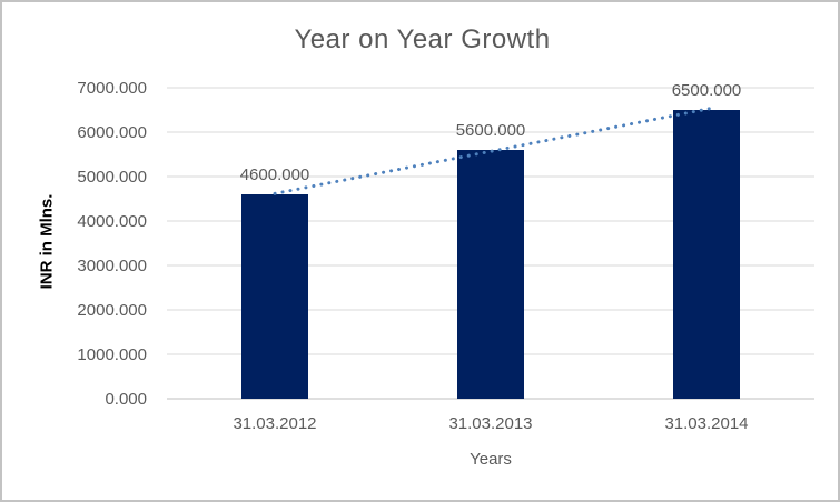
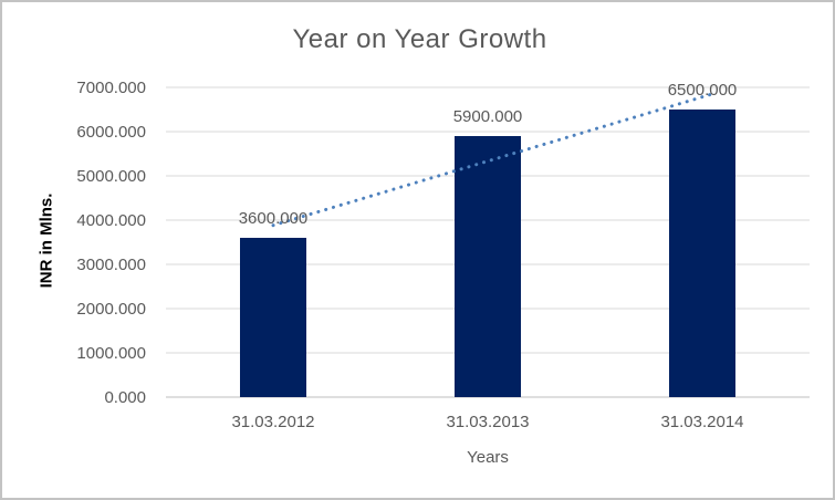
31.03.2012: 4600.000 -> 3600.000
31.03.2013: 5600.000 -> 5900.000
